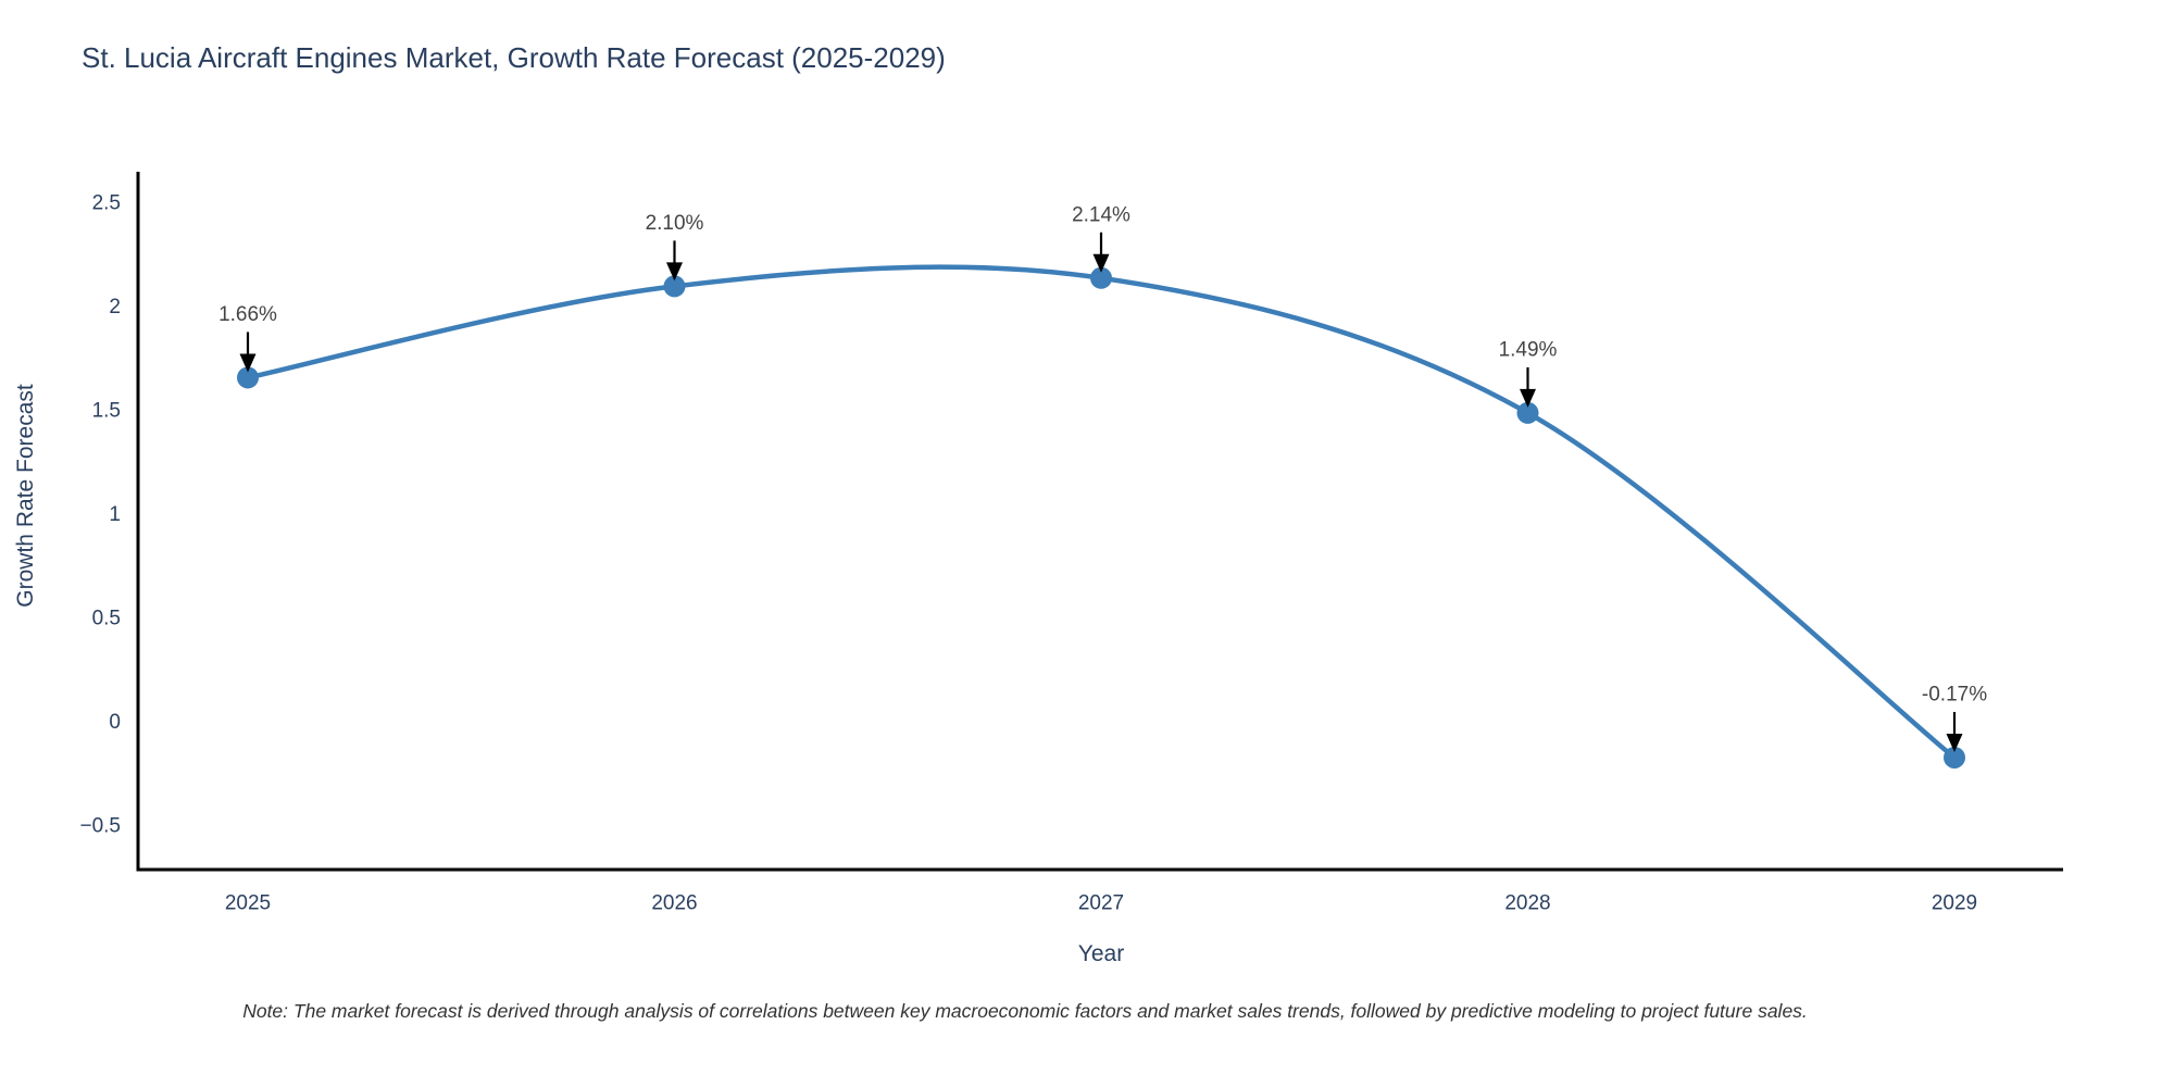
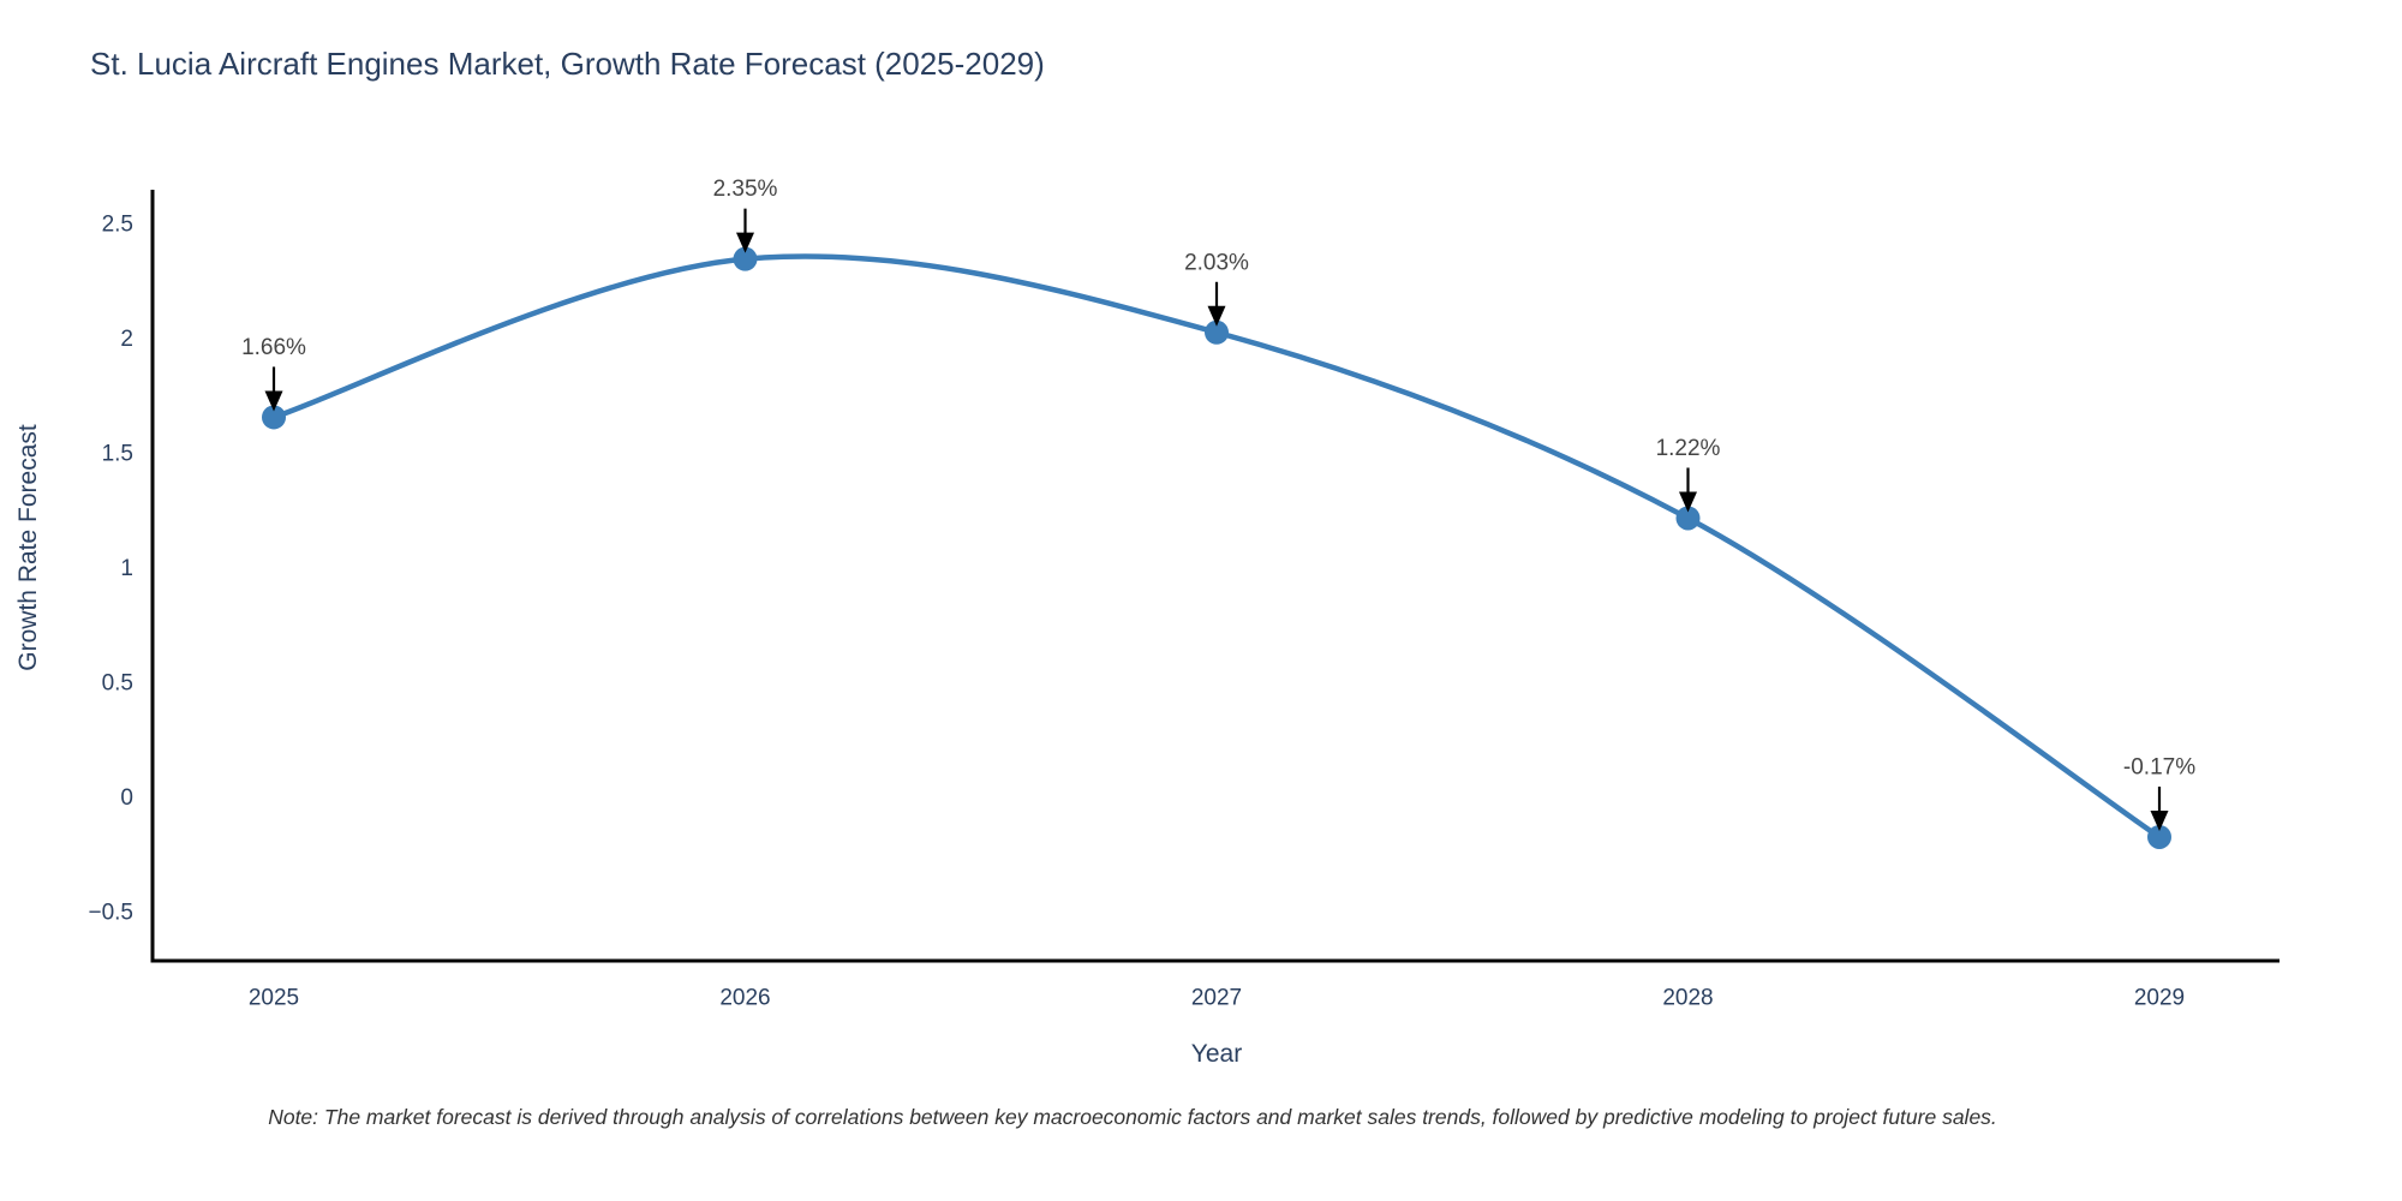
2026: 2.10% -> 2.35%
2027: 2.14% -> 2.03%
2028: 1.49% -> 1.22%
